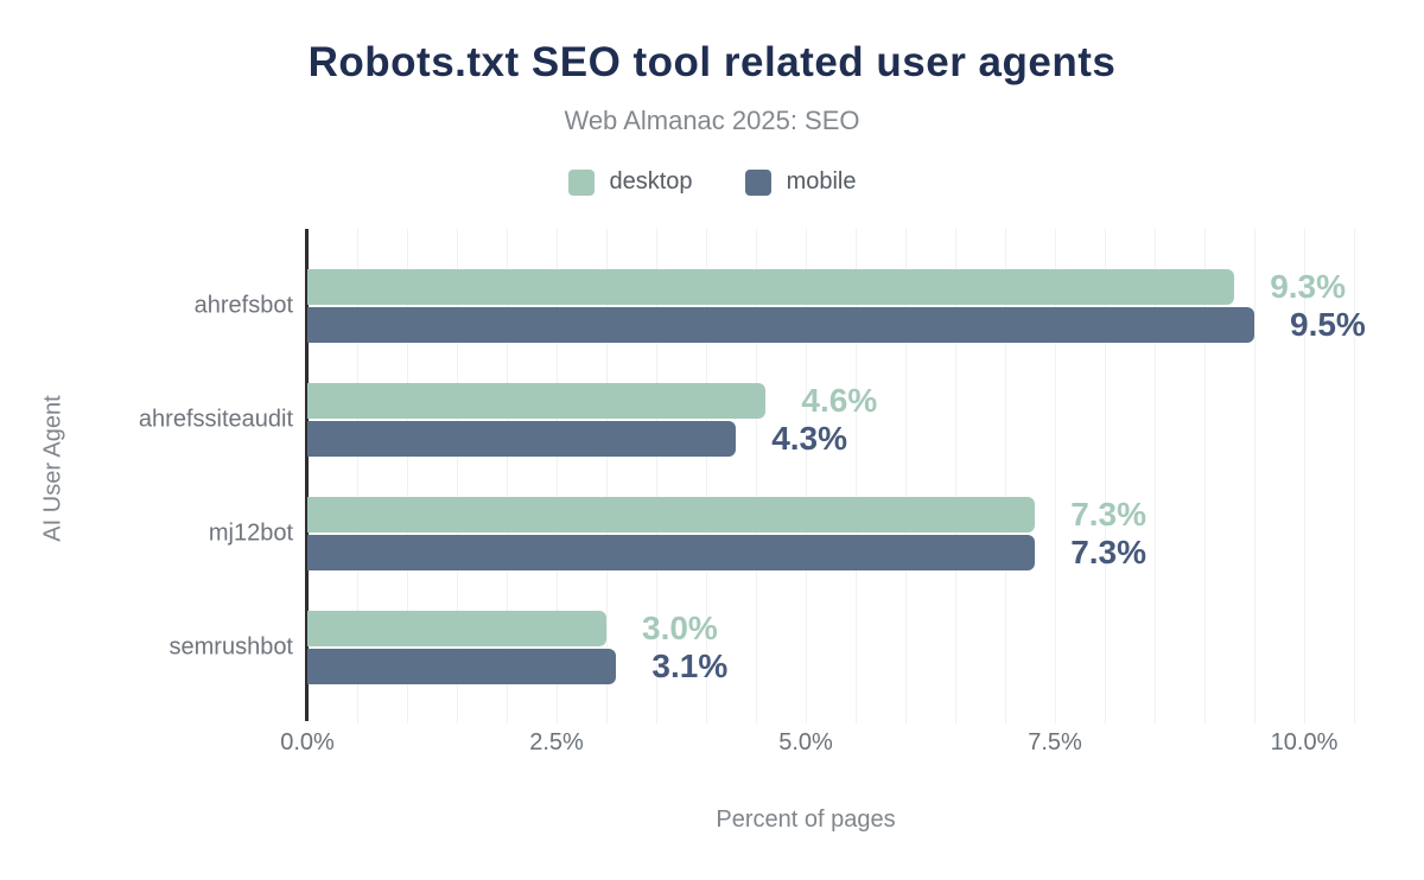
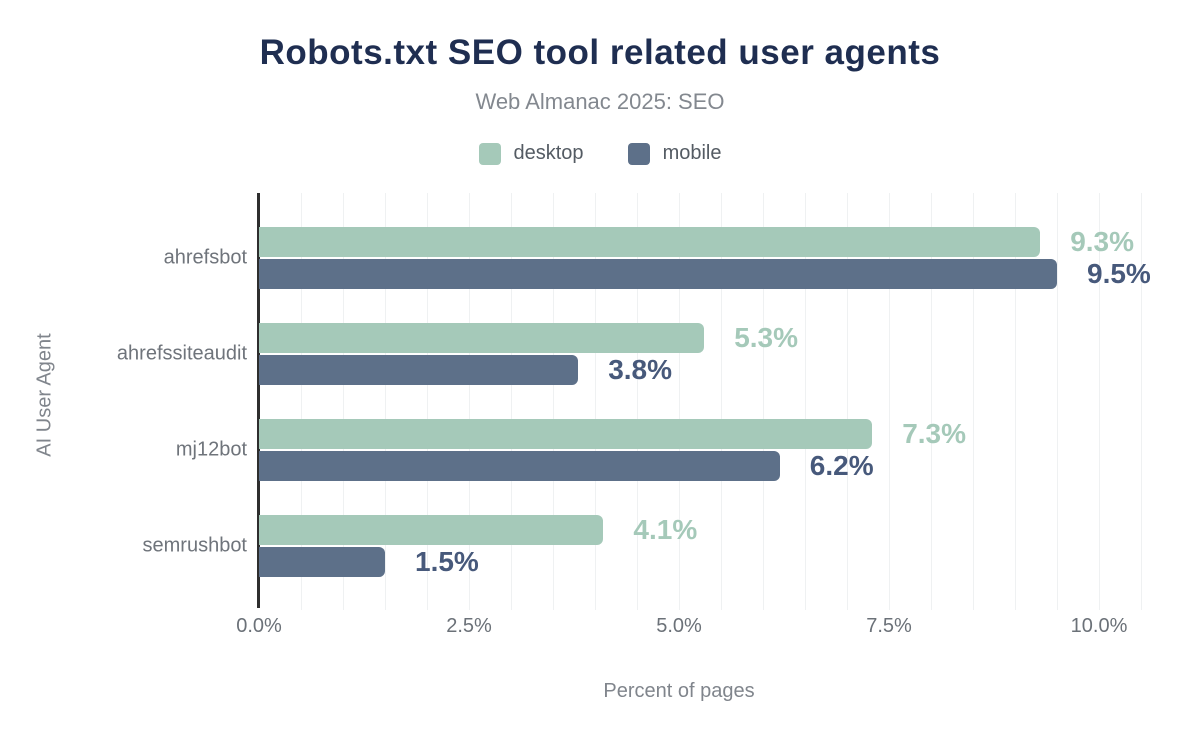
desktop/ahrefssiteaudit: 4.6% -> 5.3%
mobile/ahrefssiteaudit: 4.3% -> 3.8%
mobile/mj12bot: 7.3% -> 6.2%
desktop/semrushbot: 3.0% -> 4.1%
mobile/semrushbot: 3.1% -> 1.5%
